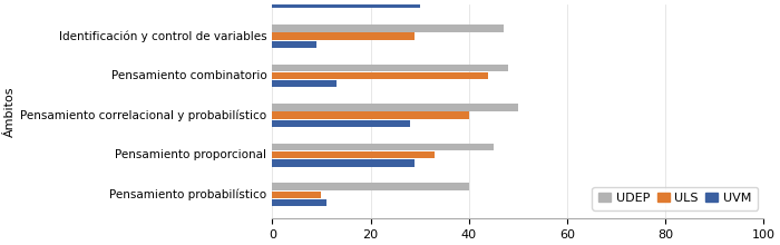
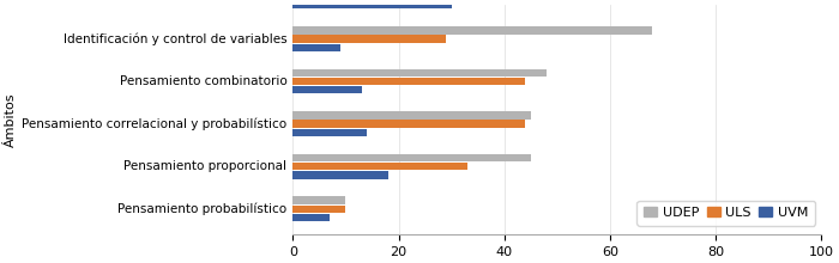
UDEP/Identificación y control de variables: 47 -> 68
UDEP/Pensamiento correlacional y probabilístico: 50 -> 45
ULS/Pensamiento correlacional y probabilístico: 40 -> 44
UVM/Pensamiento correlacional y probabilístico: 28 -> 14
UVM/Pensamiento proporcional: 29 -> 18
UDEP/Pensamiento probabilístico: 40 -> 10
UVM/Pensamiento probabilístico: 11 -> 7
